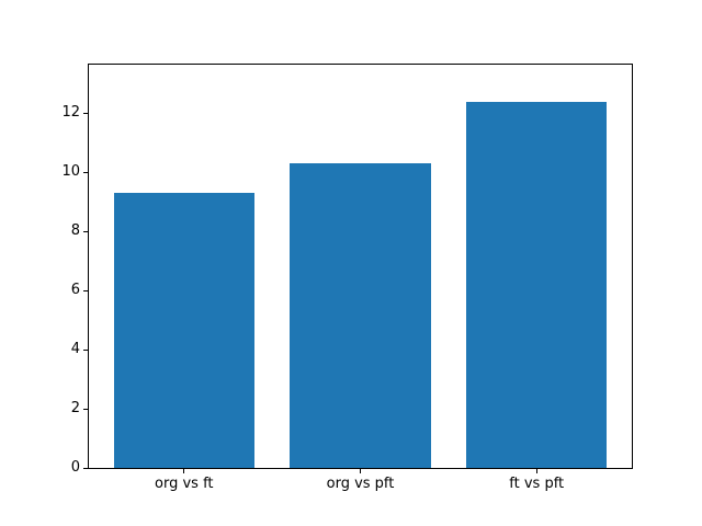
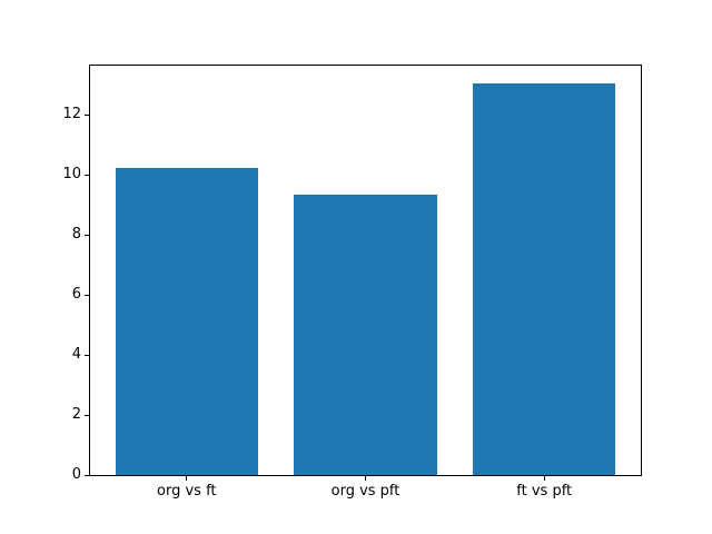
org vs ft: 9.3 -> 10.2
org vs pft: 10.3 -> 9.3
ft vs pft: 12.4 -> 13.1
